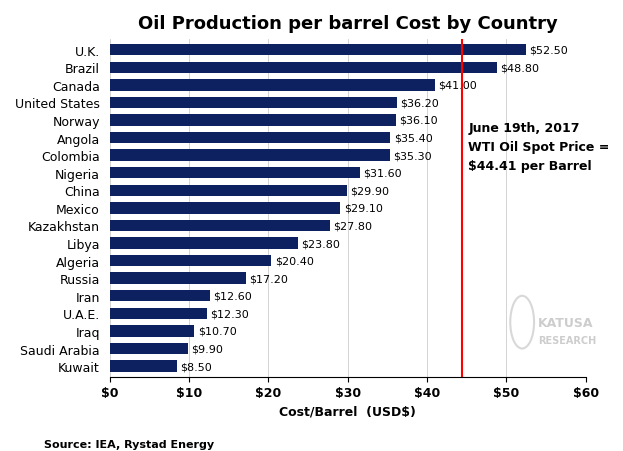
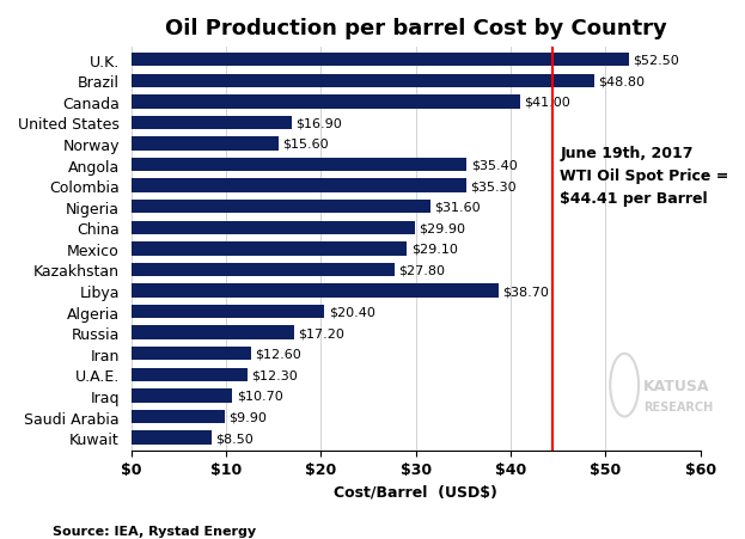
United States: $36.20 -> $16.90
Norway: $36.10 -> $15.60
Libya: $23.80 -> $38.70
